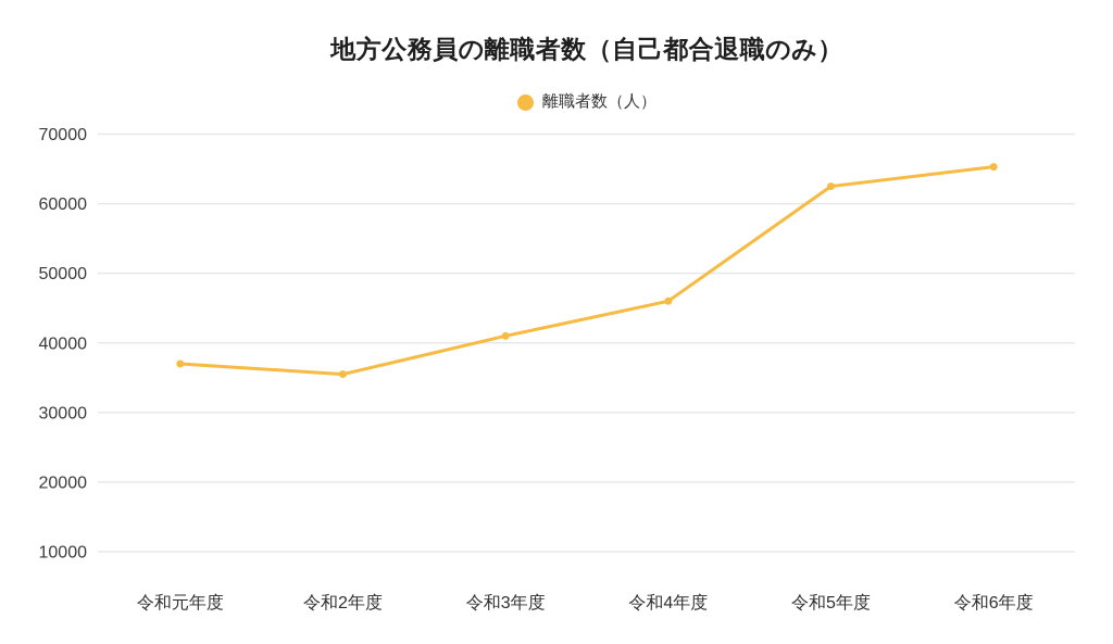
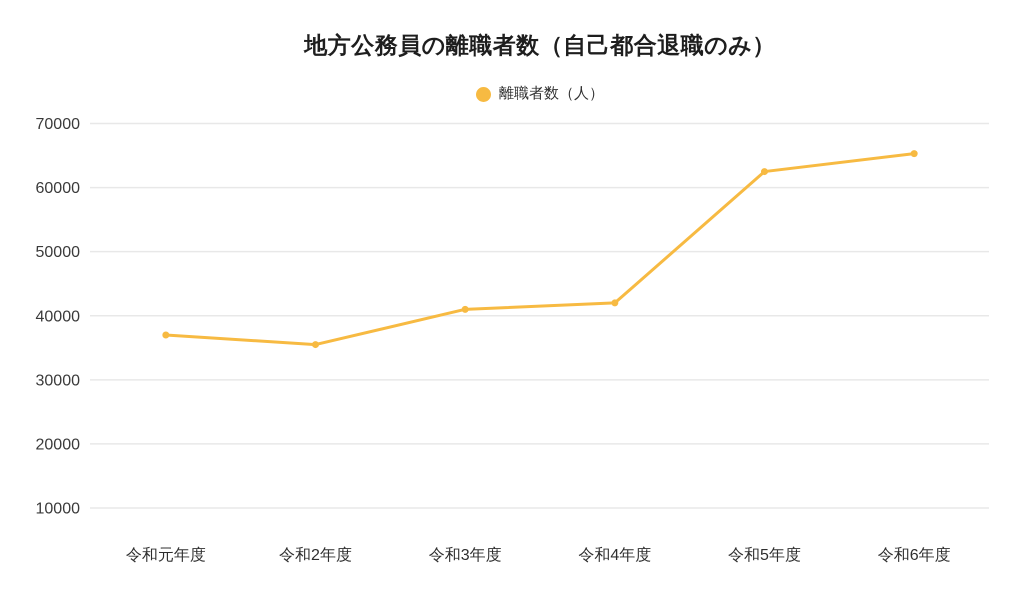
令和4年度: 46000 -> 42000
